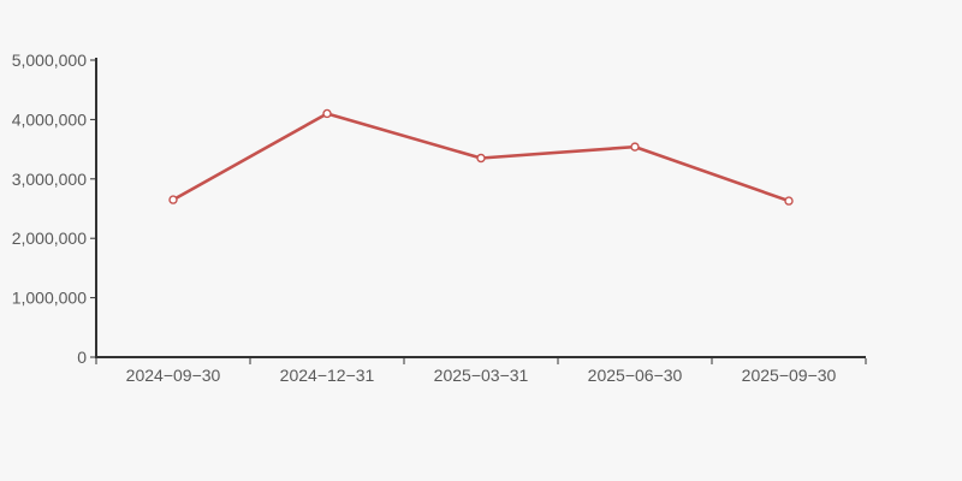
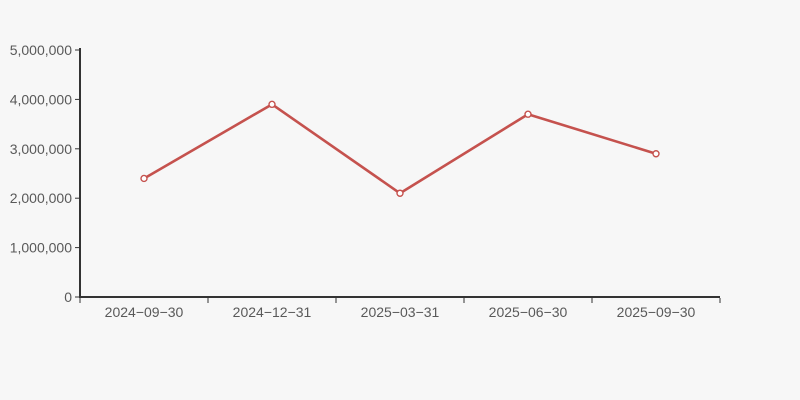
2024−09−30: 2600000 -> 2400000
2024−12−31: 4100000 -> 3900000
2025−03−31: 3400000 -> 2100000
2025−06−30: 3500000 -> 3700000
2025−09−30: 2600000 -> 2900000
